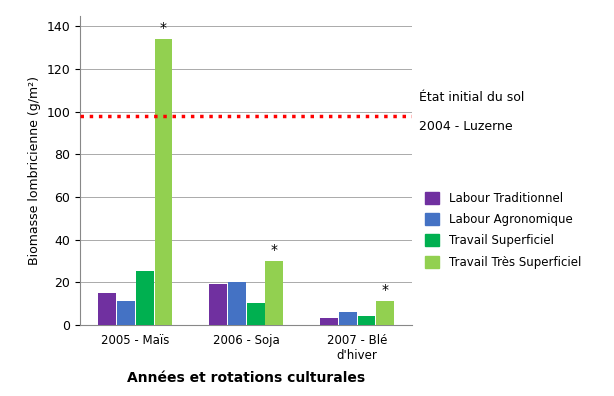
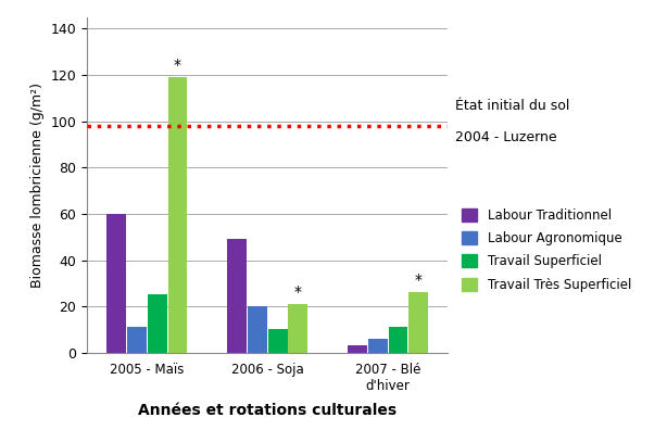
Labour Traditionnel/2005 - Maïs: 15 -> 60
Travail Très Superficiel/2005 - Maïs: 134 -> 119
Labour Traditionnel/2006 - Soja: 19 -> 49
Travail Très Superficiel/2006 - Soja: 30 -> 21
Travail Superficiel/2007 - Blé d'hiver: 4 -> 11
Travail Très Superficiel/2007 - Blé d'hiver: 11 -> 26
